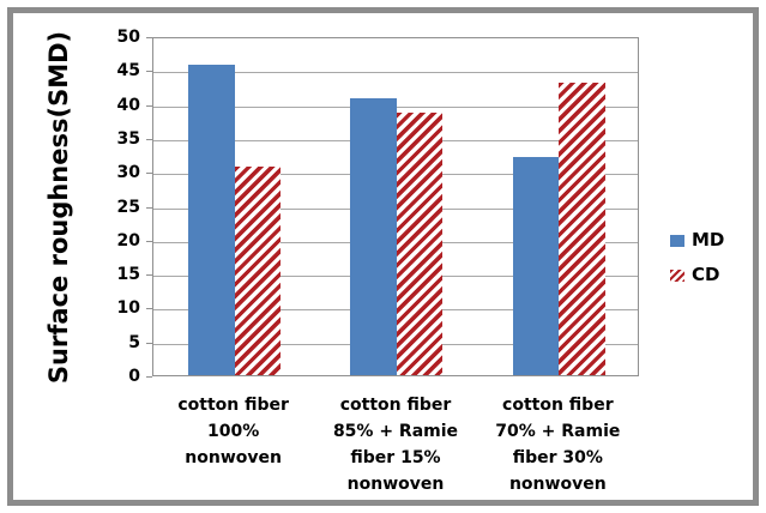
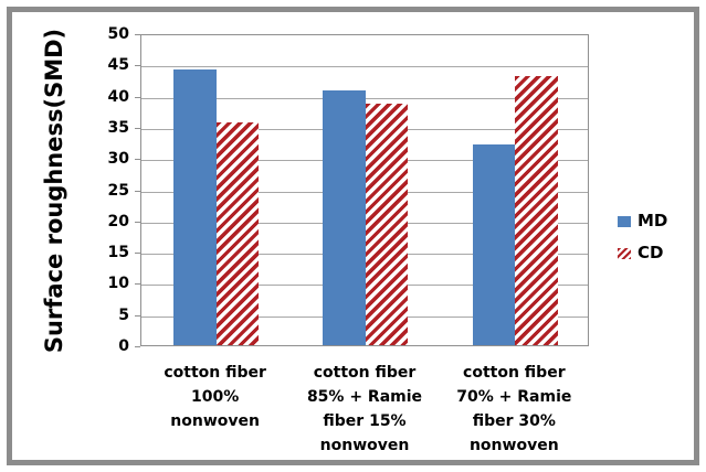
MD/cotton fiber 100% nonwoven: 46 -> 44
CD/cotton fiber 100% nonwoven: 31 -> 36
